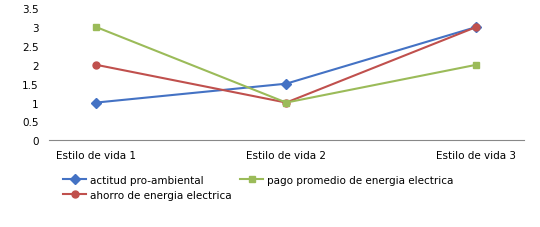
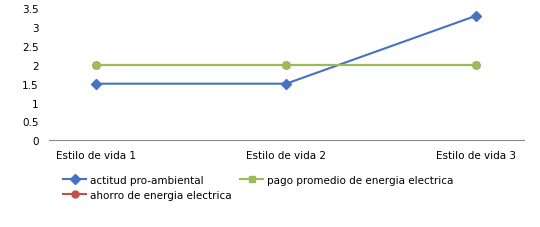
actitud pro-ambiental/Estilo de vida 1: 1.0 -> 1.5
pago promedio de energia electrica/Estilo de vida 1: 3 -> 2
ahorro de energia electrica/Estilo de vida 2: 1 -> 2
pago promedio de energia electrica/Estilo de vida 2: 1 -> 2
actitud pro-ambiental/Estilo de vida 3: 3.0 -> 3.3
ahorro de energia electrica/Estilo de vida 3: 3 -> 2
